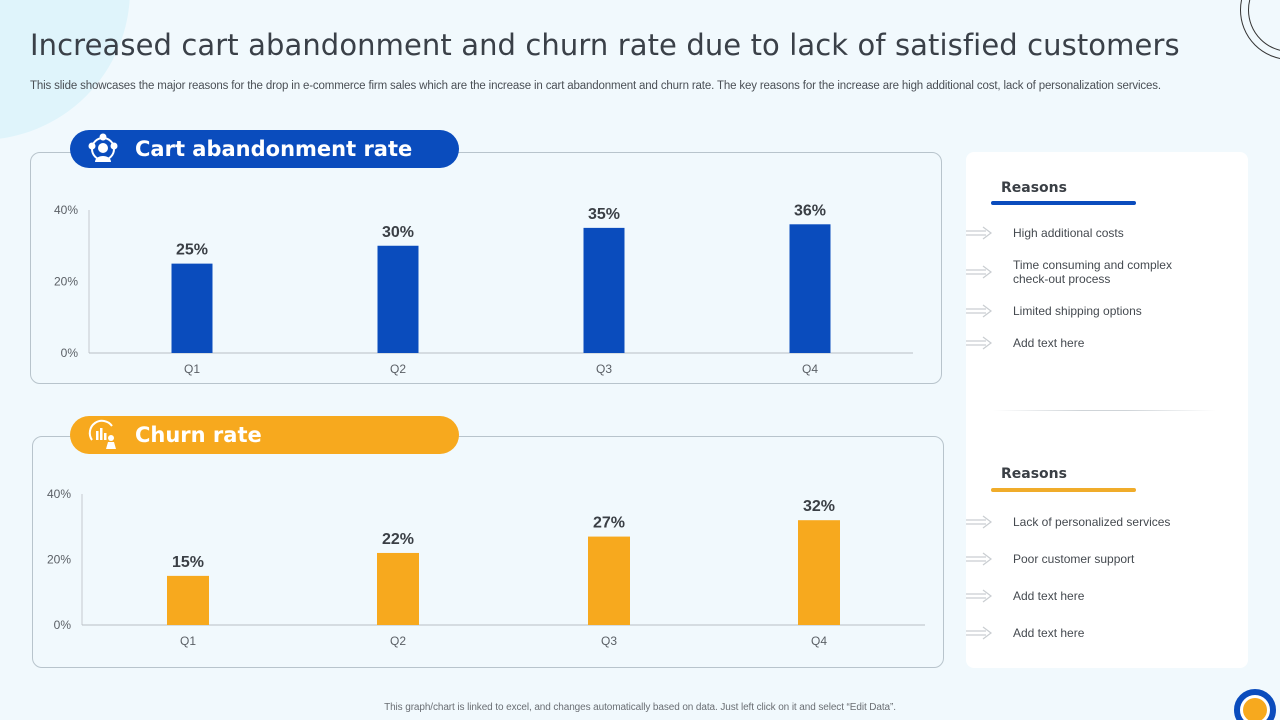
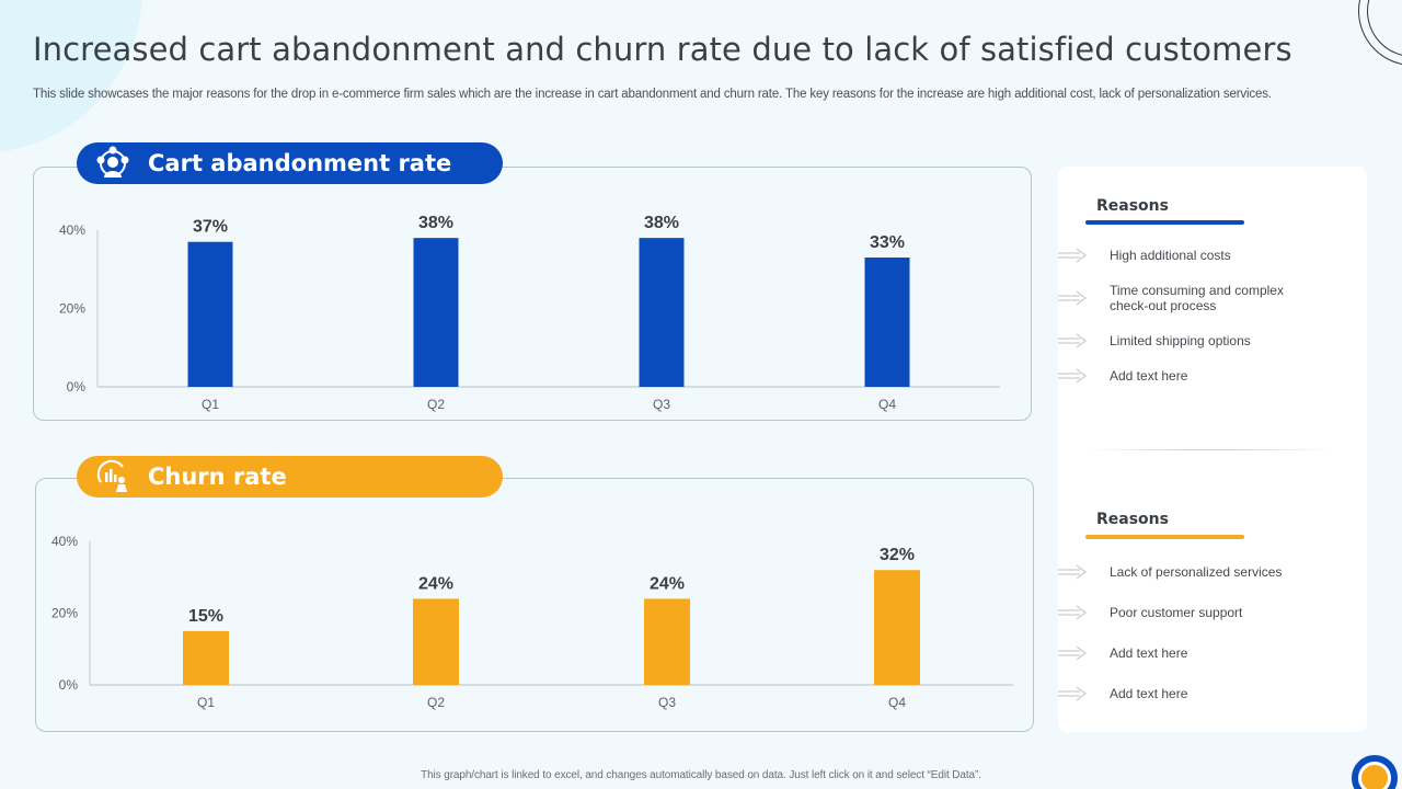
Cart abandonment rate/Q1: 25% -> 37%
Cart abandonment rate/Q2: 30% -> 38%
Cart abandonment rate/Q3: 35% -> 38%
Cart abandonment rate/Q4: 36% -> 33%
Churn rate/Q2: 22% -> 24%
Churn rate/Q3: 27% -> 24%
